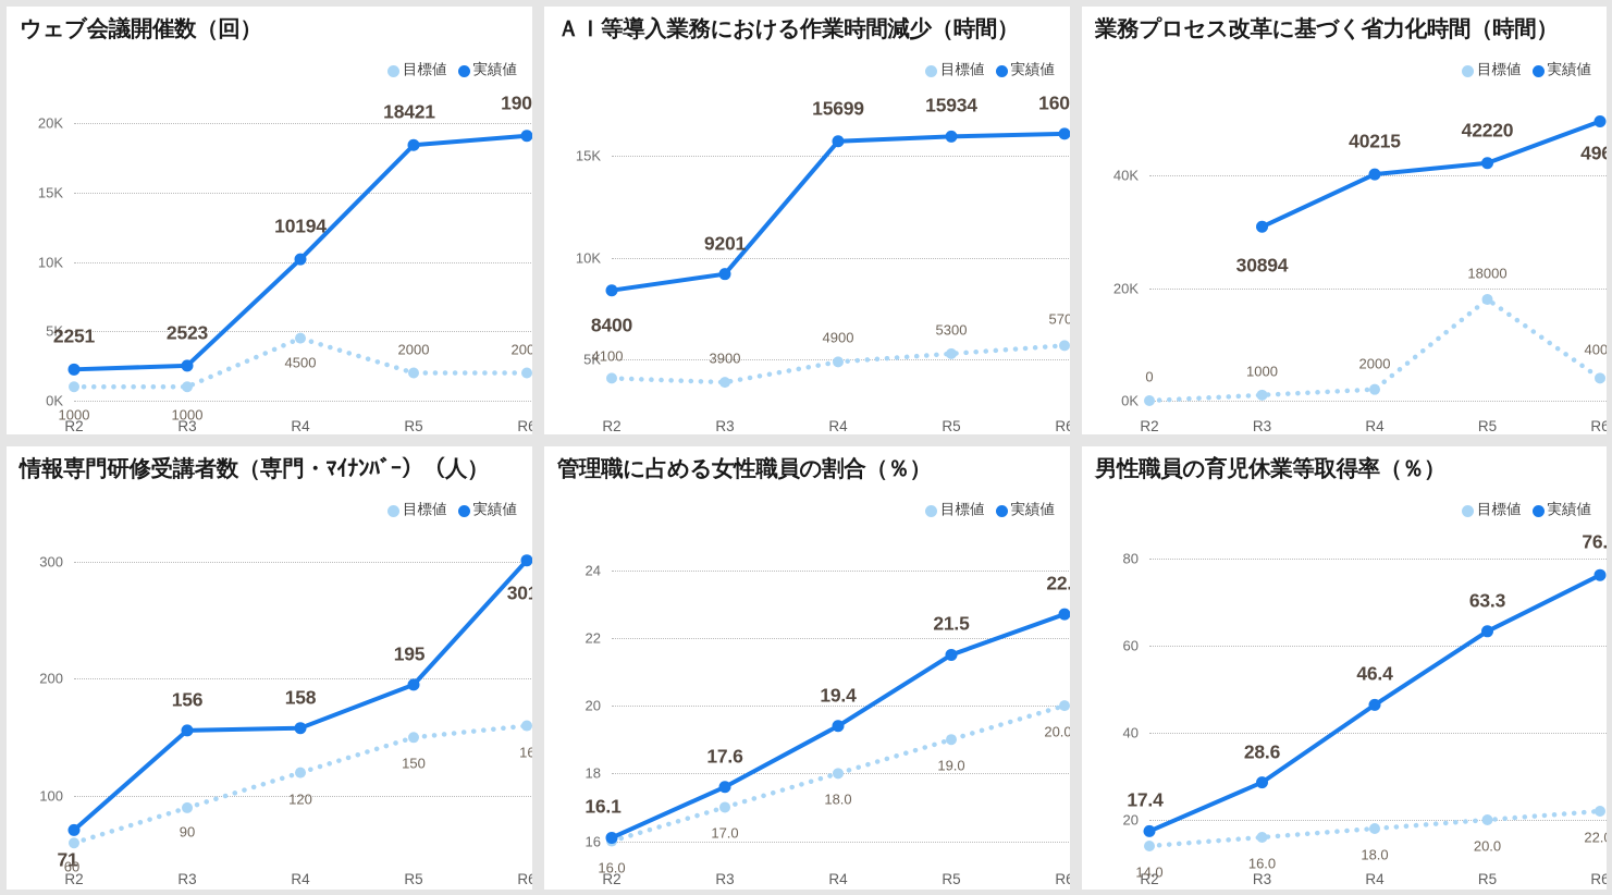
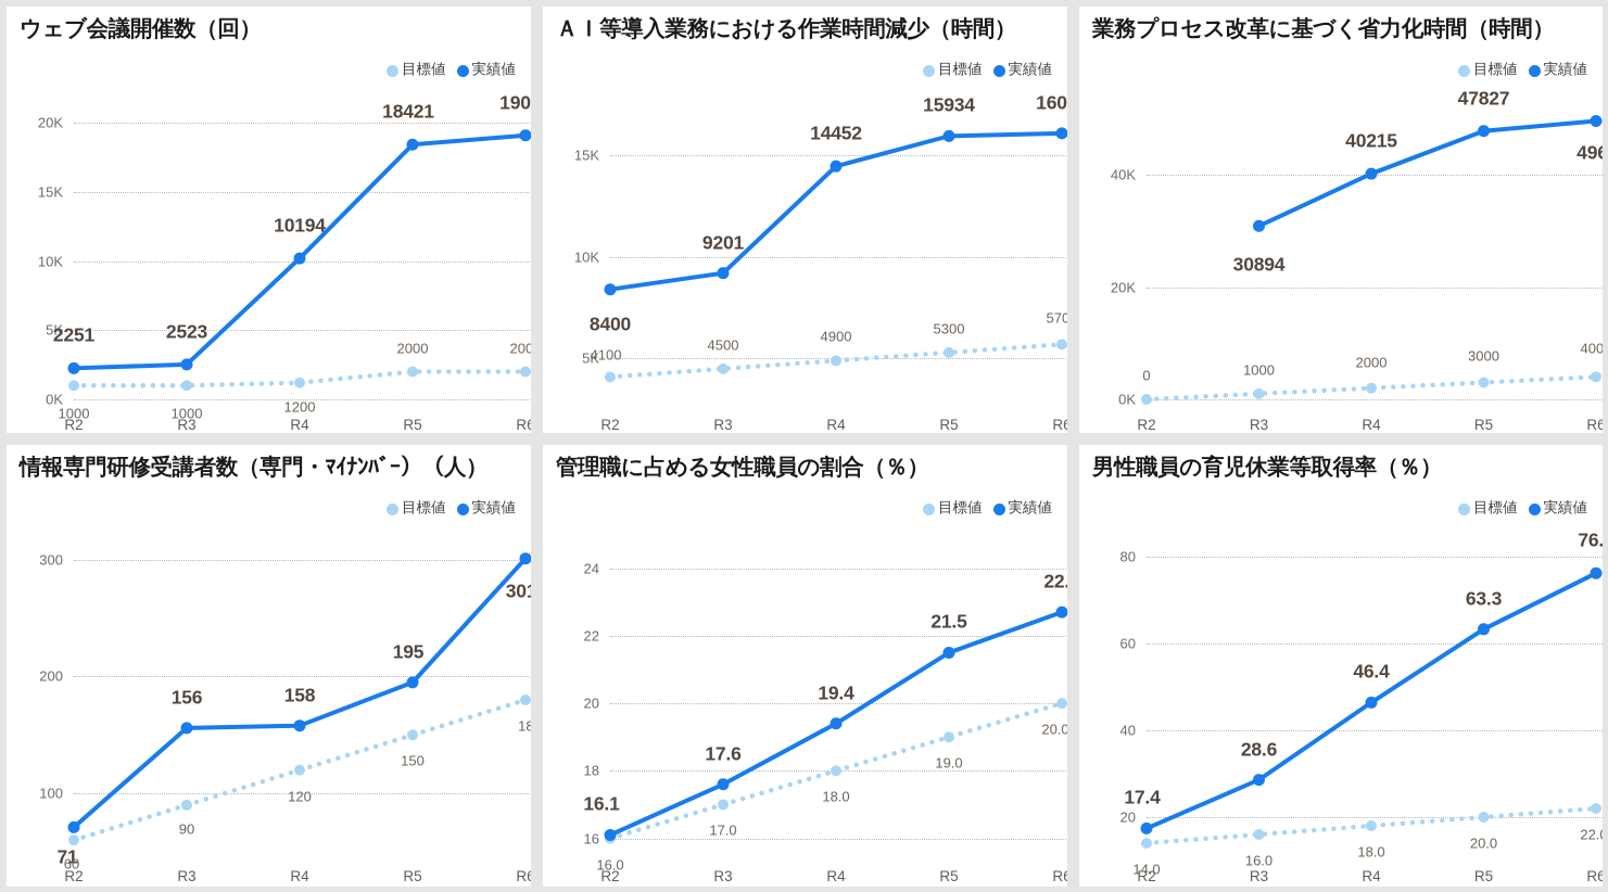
ウェブ会議開催数（回）/目標値/R4: 4500 -> 1200
ＡＩ等導入業務における作業時間減少（時間）/目標値/R3: 3900 -> 4500
ＡＩ等導入業務における作業時間減少（時間）/実績値/R4: 15699 -> 14452
業務プロセス改革に基づく省力化時間（時間）/目標値/R5: 18000 -> 3000
業務プロセス改革に基づく省力化時間（時間）/実績値/R5: 42220 -> 47827
情報専門研修受講者数（専門・ﾏｲﾅﾝﾊﾞｰ）（人）/目標値/R6: 160 -> 180
